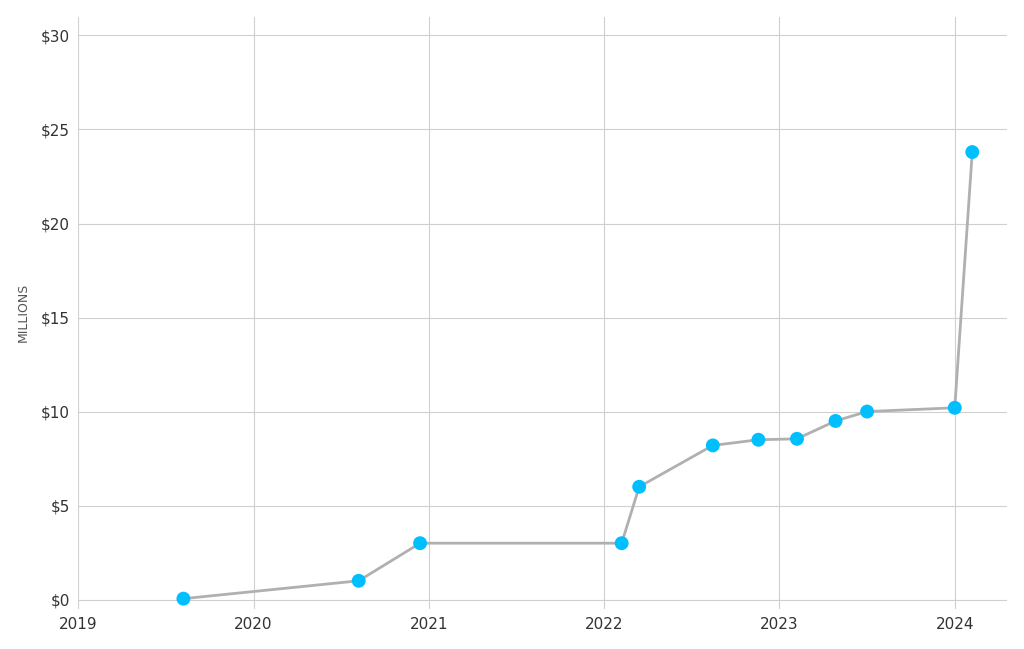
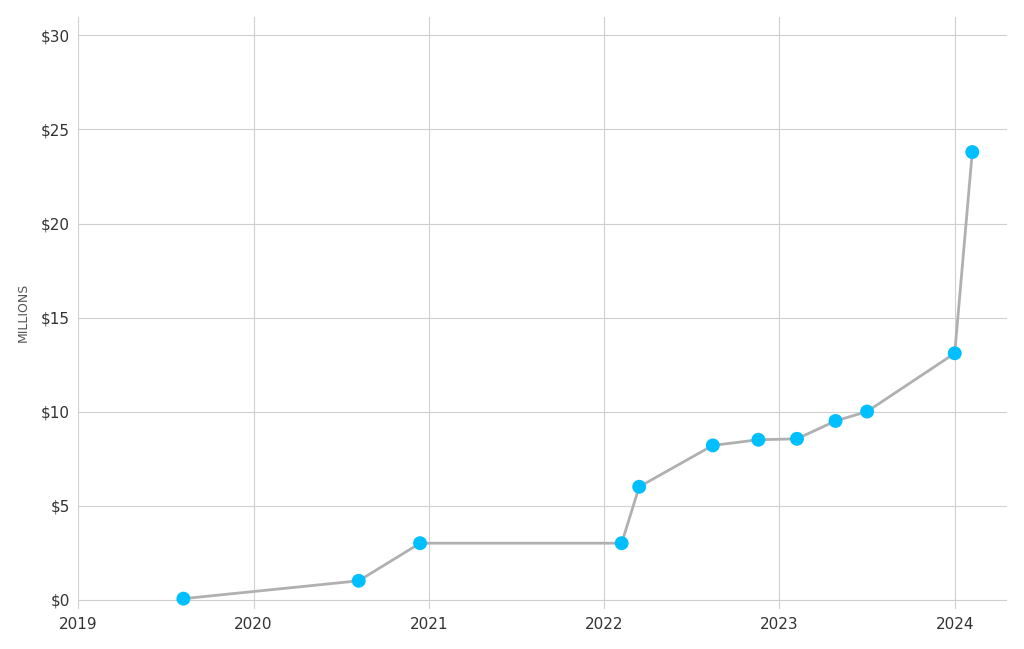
2024: $10.2 -> $13.1
